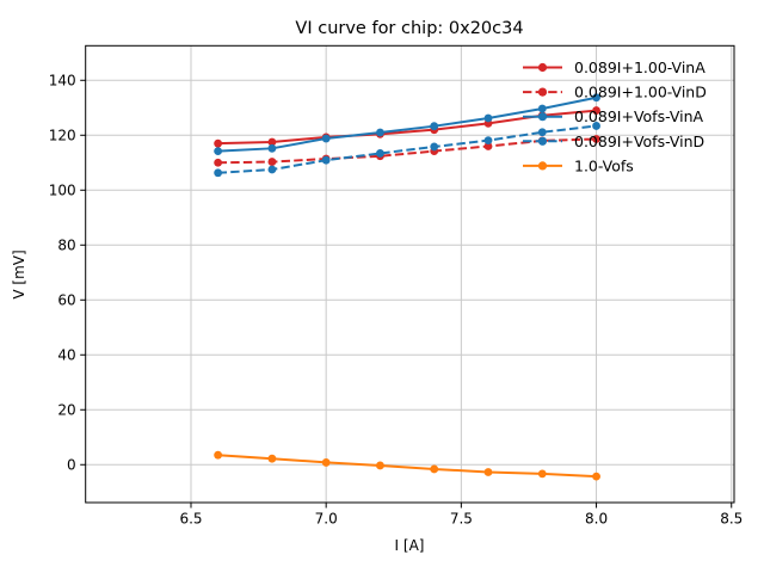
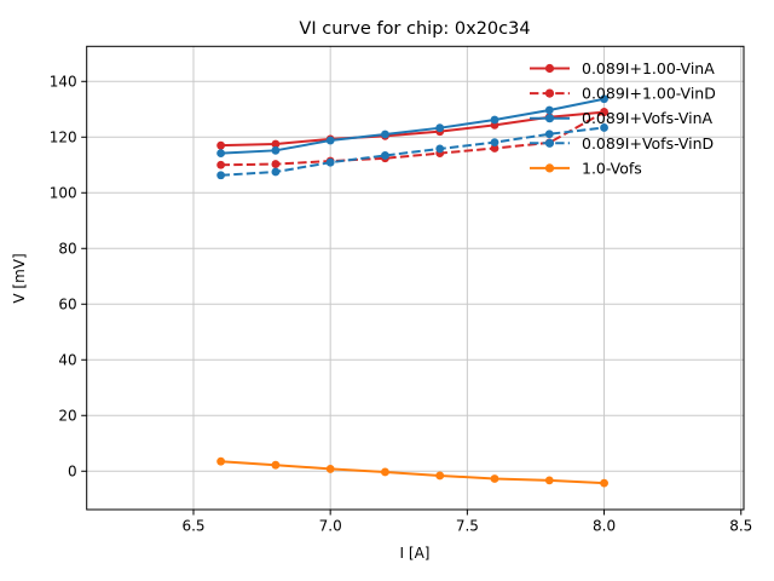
0.089I+1.00-VinD/8.0: 119 -> 129
